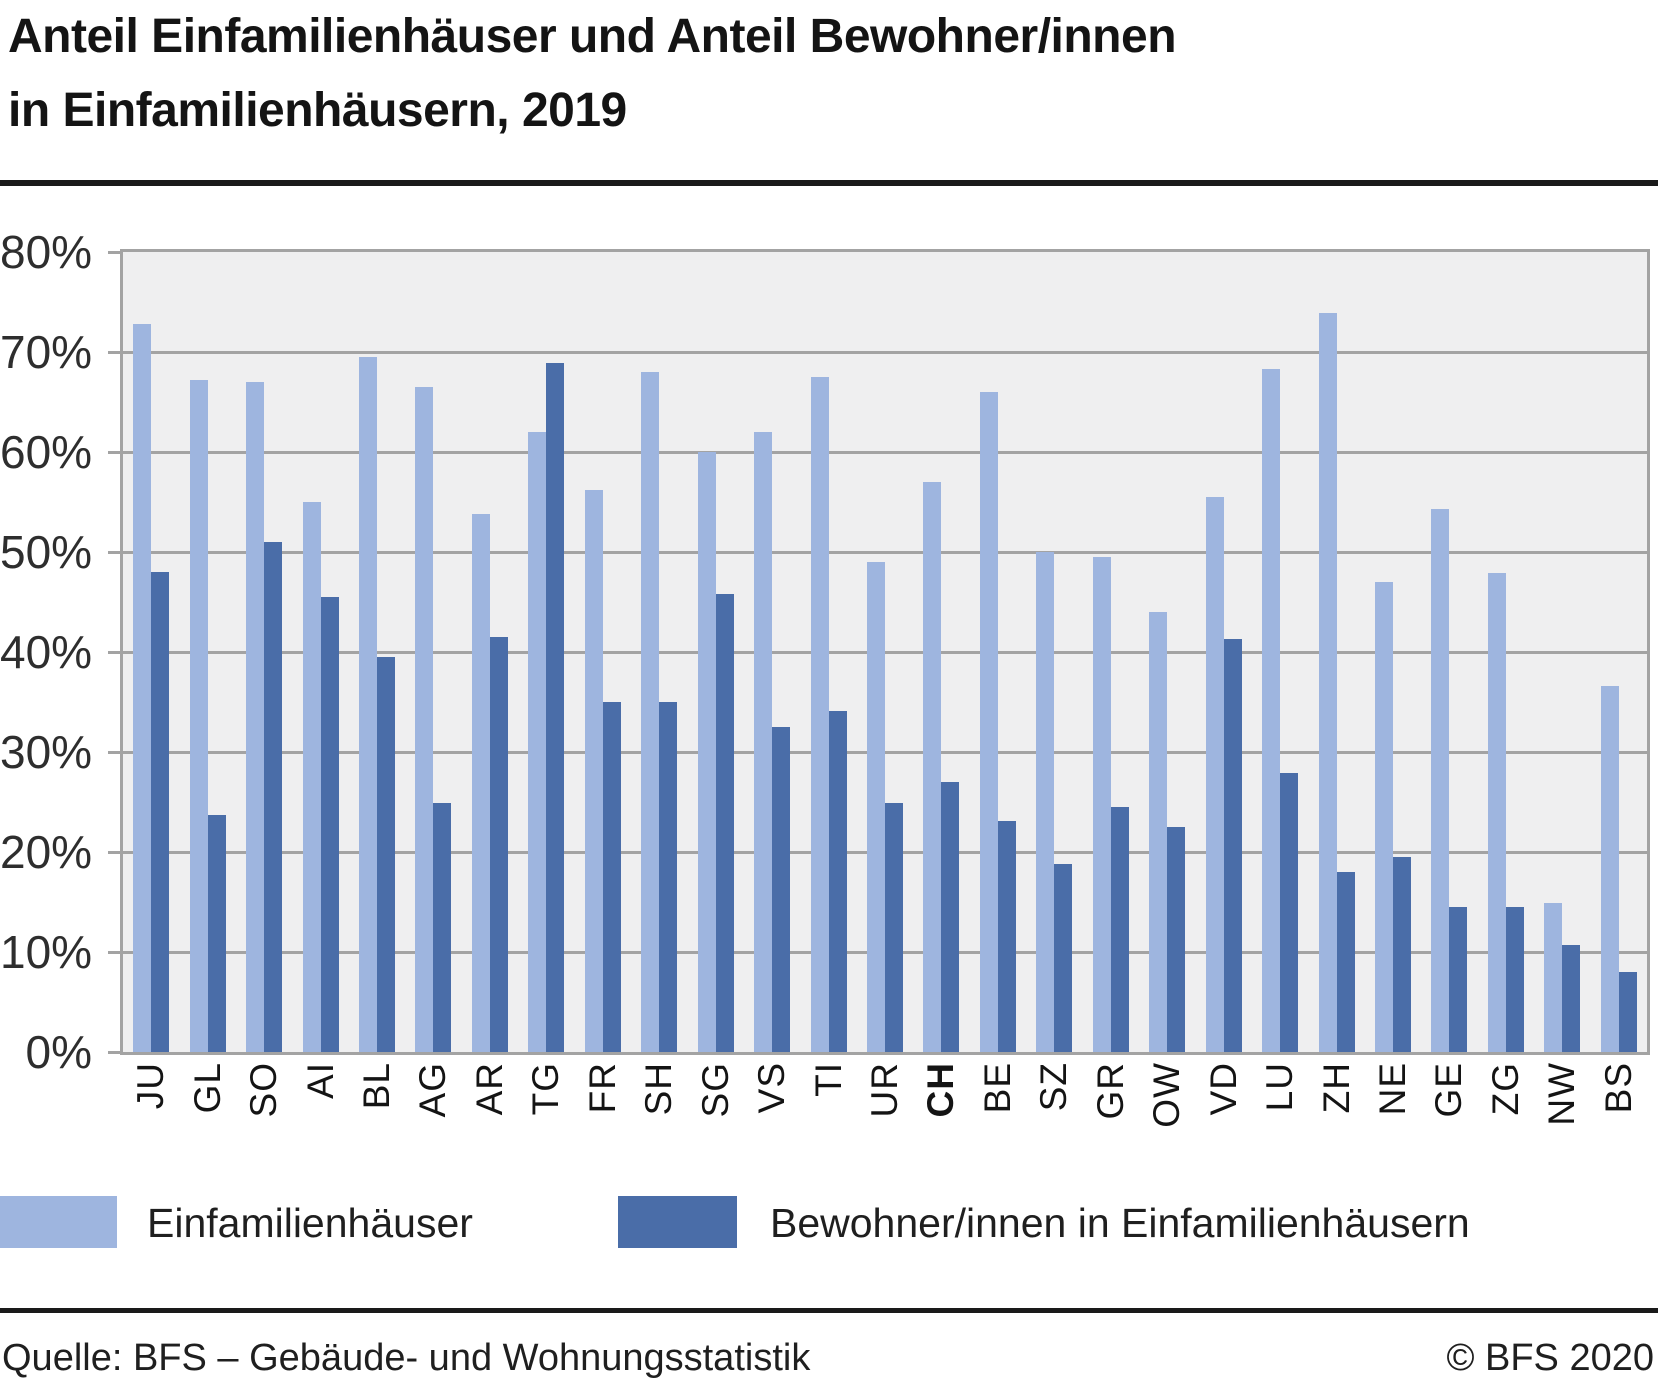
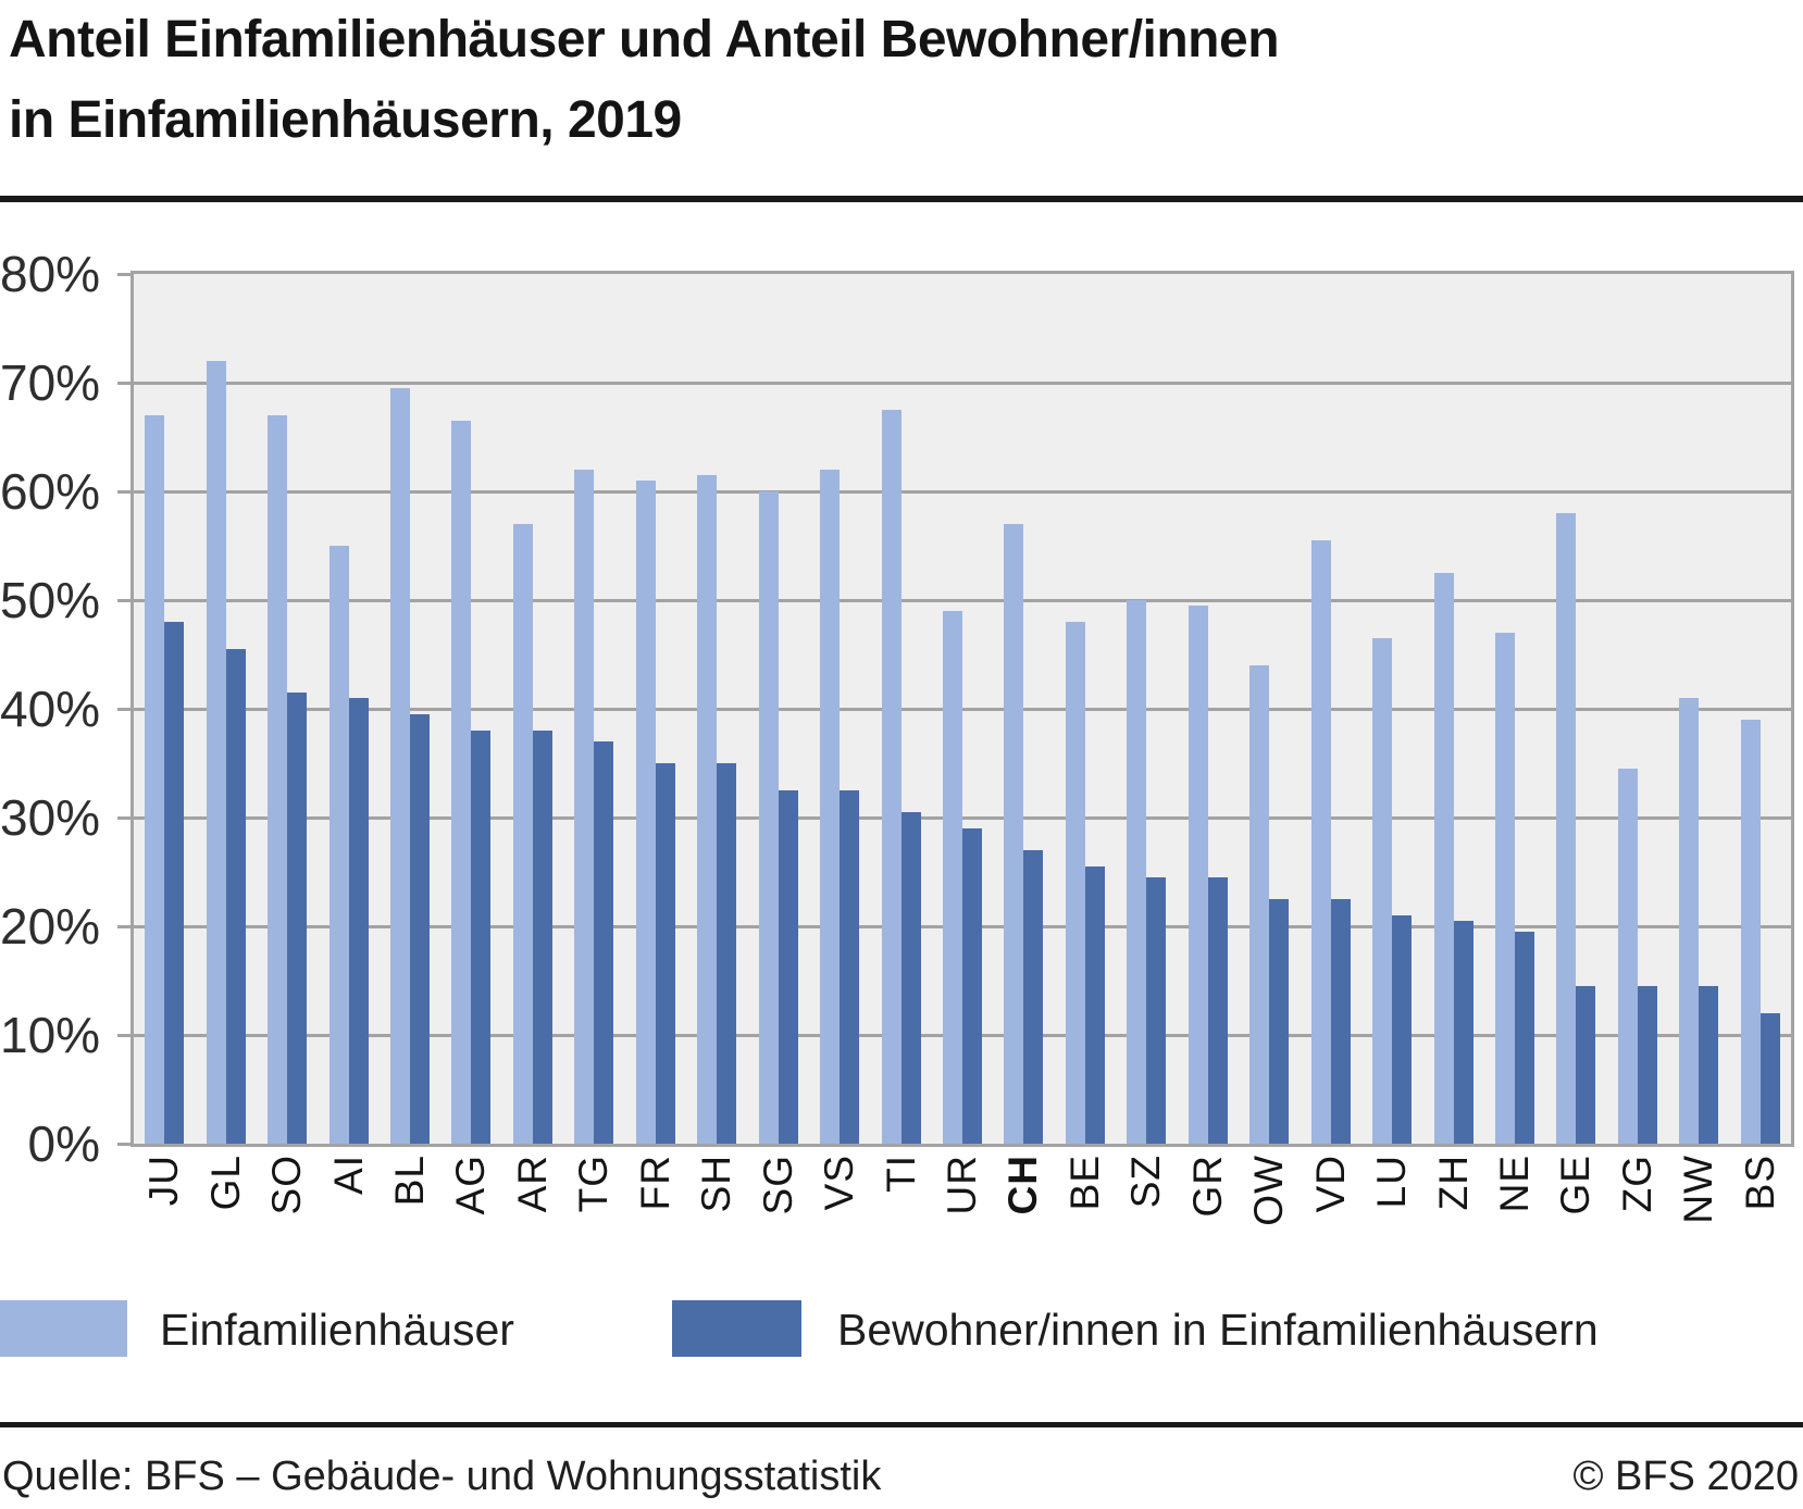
Einfamilienhäuser/JU: 72.8% -> 67.0%
Einfamilienhäuser/GL: 67.2% -> 72.0%
Bewohner/innen in Einfamilienhäusern/GL: 23.7% -> 45.5%
Bewohner/innen in Einfamilienhäusern/SO: 51.0% -> 41.5%
Bewohner/innen in Einfamilienhäusern/AI: 45.5% -> 41.0%
Bewohner/innen in Einfamilienhäusern/AG: 24.9% -> 38.0%
Einfamilienhäuser/AR: 53.8% -> 57.0%
Bewohner/innen in Einfamilienhäusern/AR: 41.5% -> 38.0%
Bewohner/innen in Einfamilienhäusern/TG: 68.9% -> 37.0%
Einfamilienhäuser/FR: 56.2% -> 61.0%
Einfamilienhäuser/SH: 68.0% -> 61.5%
Bewohner/innen in Einfamilienhäusern/SG: 45.8% -> 32.5%
Bewohner/innen in Einfamilienhäusern/TI: 34.1% -> 30.5%
Bewohner/innen in Einfamilienhäusern/UR: 24.9% -> 29.0%
Einfamilienhäuser/BE: 66.0% -> 48.0%
Bewohner/innen in Einfamilienhäusern/BE: 23.1% -> 25.5%
Bewohner/innen in Einfamilienhäusern/SZ: 18.8% -> 24.5%
Bewohner/innen in Einfamilienhäusern/VD: 41.3% -> 22.5%
Einfamilienhäuser/LU: 68.3% -> 46.5%
Bewohner/innen in Einfamilienhäusern/LU: 27.9% -> 21.0%
Einfamilienhäuser/ZH: 73.9% -> 52.5%
Bewohner/innen in Einfamilienhäusern/ZH: 18.0% -> 20.5%
Einfamilienhäuser/GE: 54.3% -> 58.0%
Einfamilienhäuser/ZG: 47.9% -> 34.5%
Einfamilienhäuser/NW: 14.9% -> 41.0%
Bewohner/innen in Einfamilienhäusern/NW: 10.7% -> 14.5%
Einfamilienhäuser/BS: 36.6% -> 39.0%
Bewohner/innen in Einfamilienhäusern/BS: 8.0% -> 12.0%
